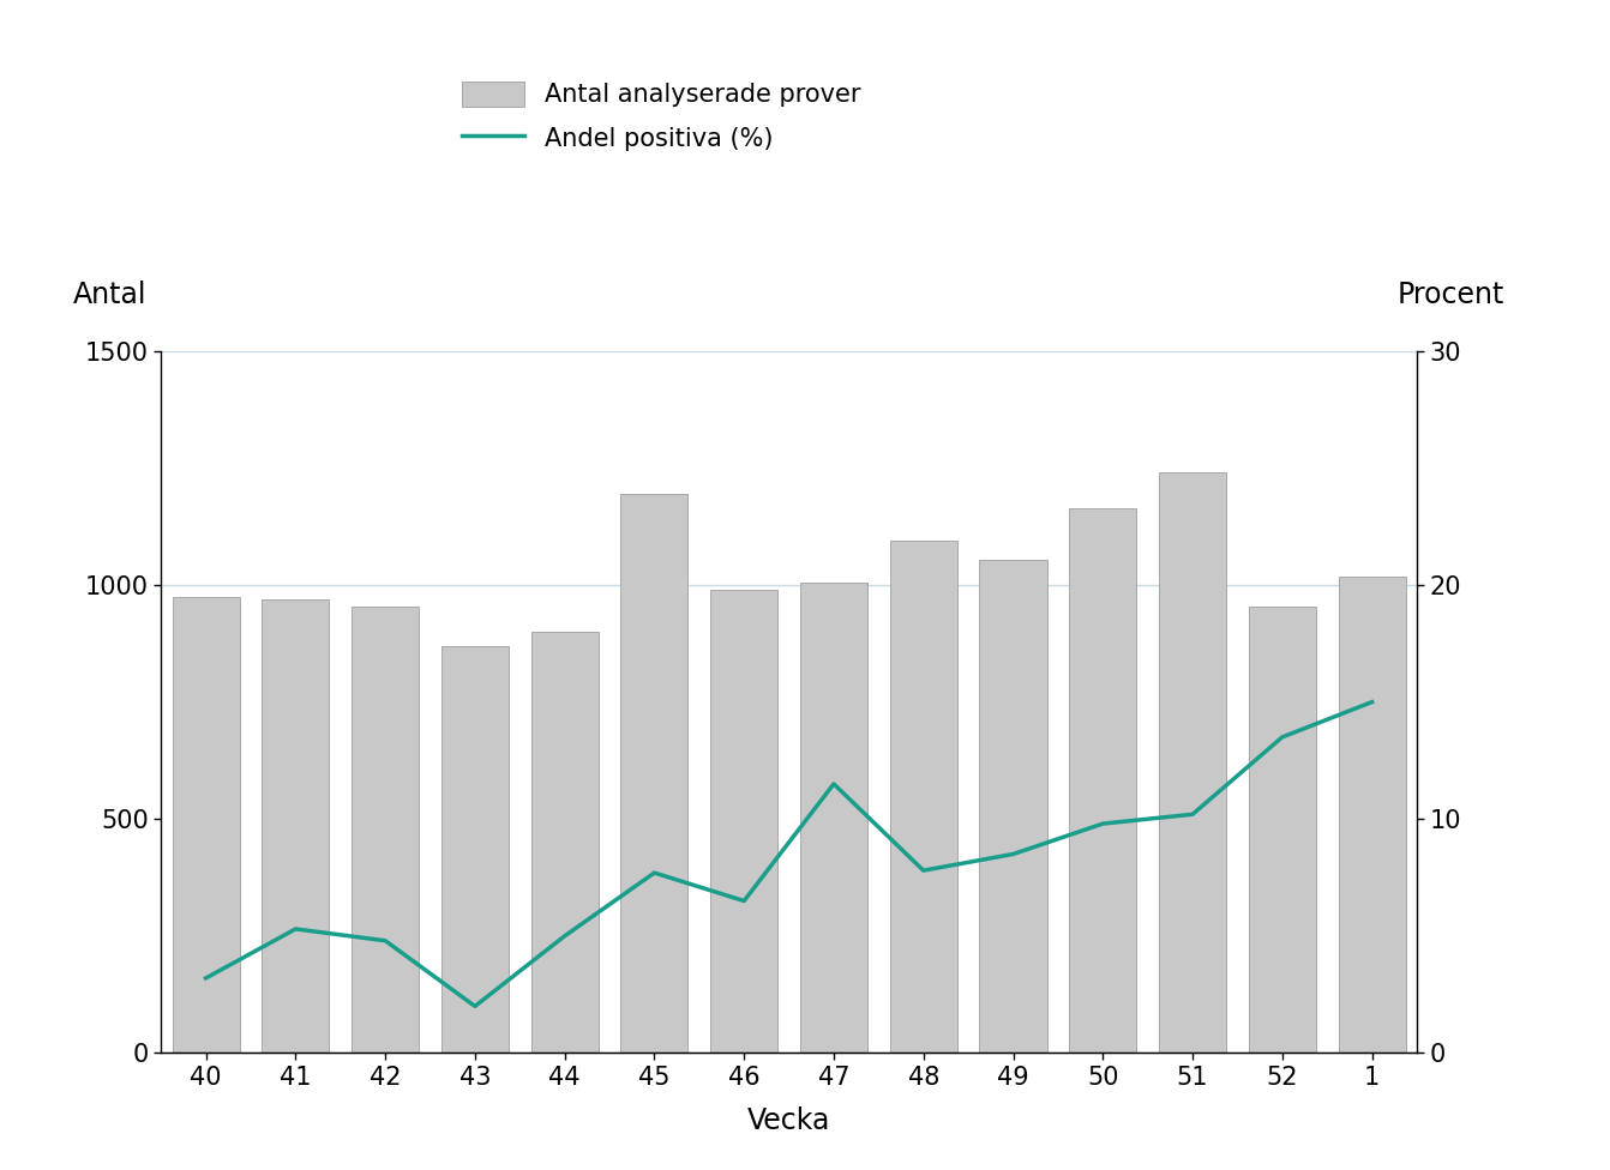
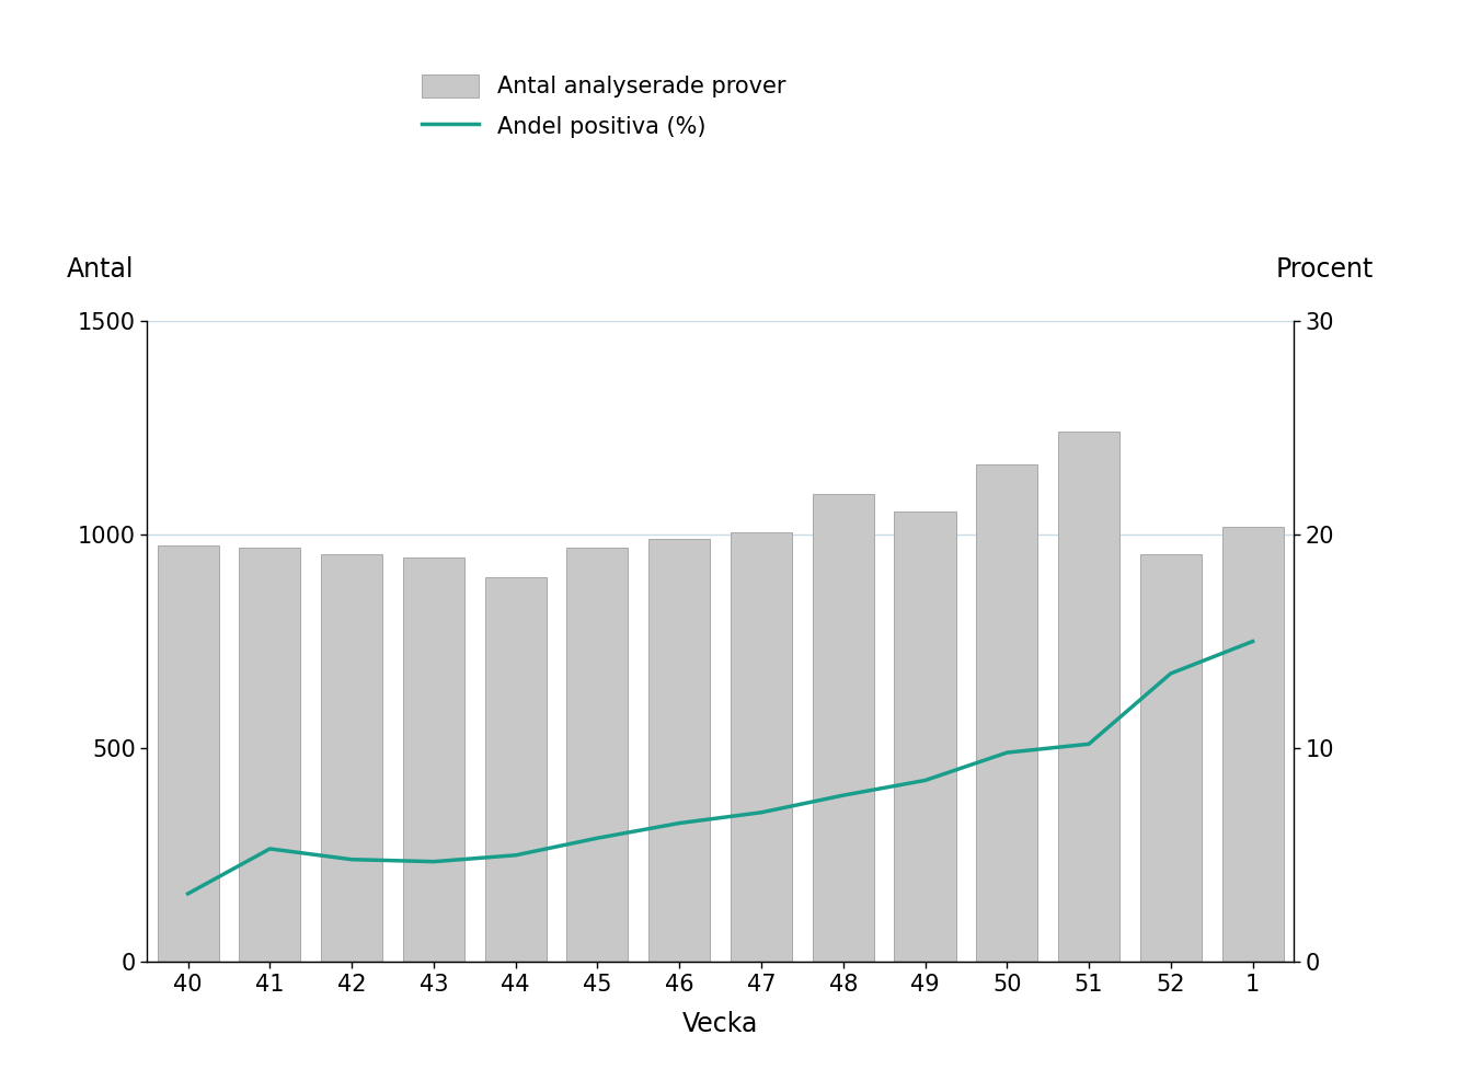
Antal analyserade prover/43: 870 -> 945
Andel positiva (%)/43: 2.0 -> 4.7
Antal analyserade prover/45: 1195 -> 970
Andel positiva (%)/45: 7.7 -> 5.8
Andel positiva (%)/47: 11.5 -> 7.0
